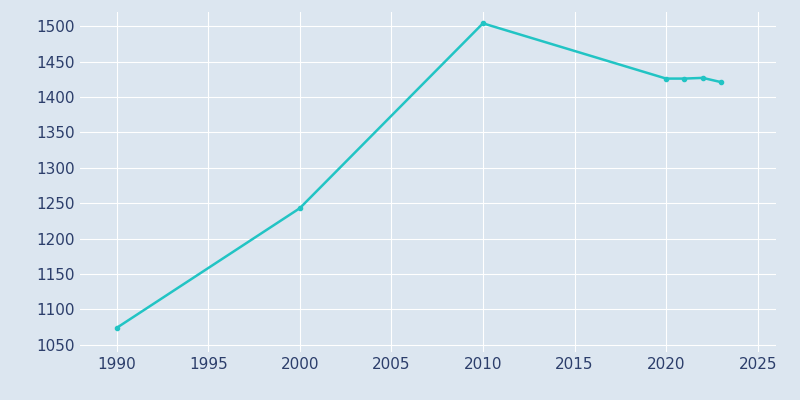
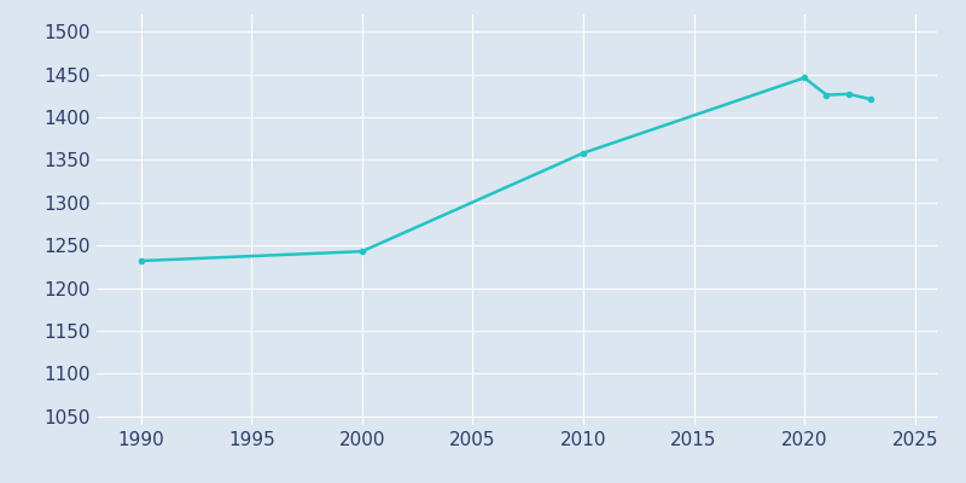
1990: 1074 -> 1232
2010: 1504 -> 1358
2020: 1426 -> 1446
